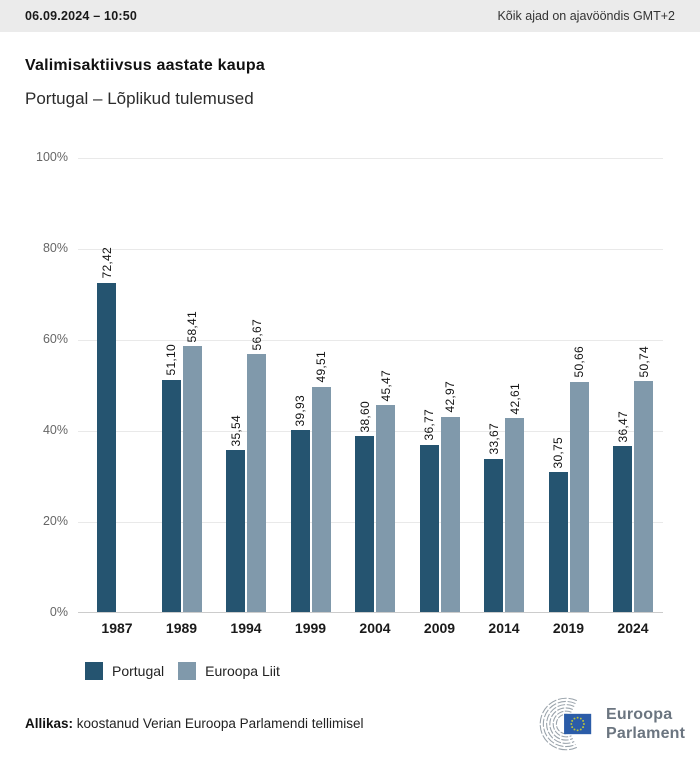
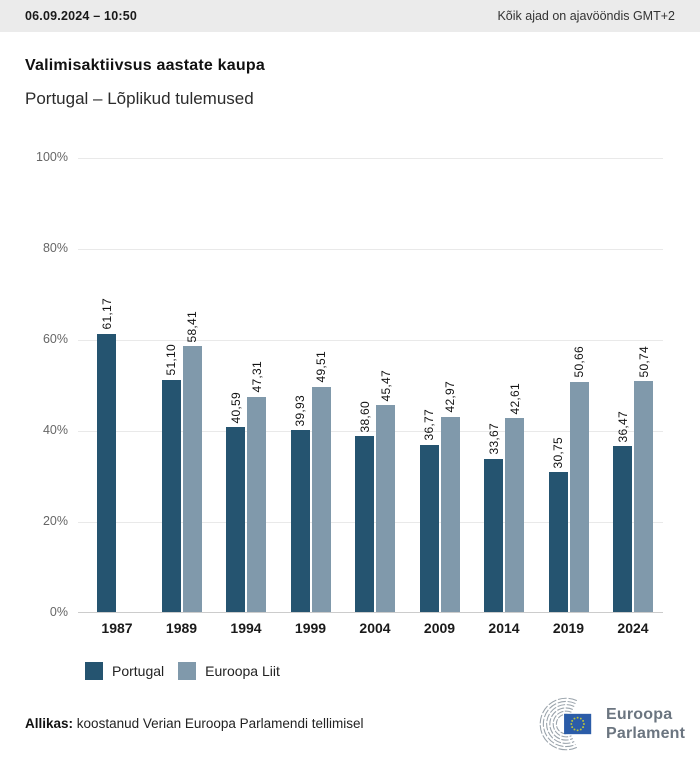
Portugal/1987: 72,42 -> 61,17
Portugal/1994: 35,54 -> 40,59
Euroopa Liit/1994: 56,67 -> 47,31
